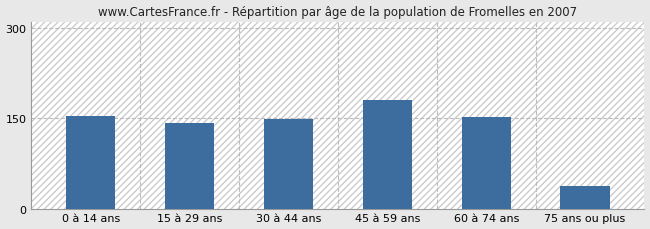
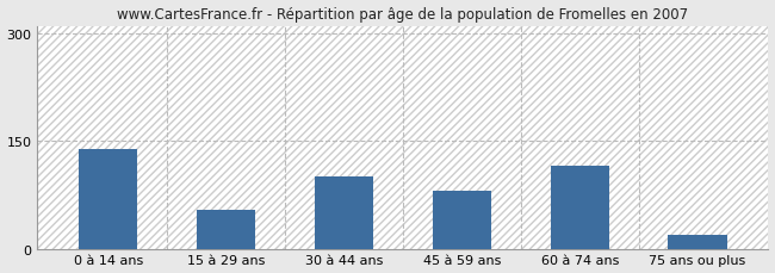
0 à 14 ans: 154 -> 138
15 à 29 ans: 142 -> 54
30 à 44 ans: 149 -> 100
45 à 59 ans: 180 -> 80
60 à 74 ans: 152 -> 116
75 ans ou plus: 37 -> 20
